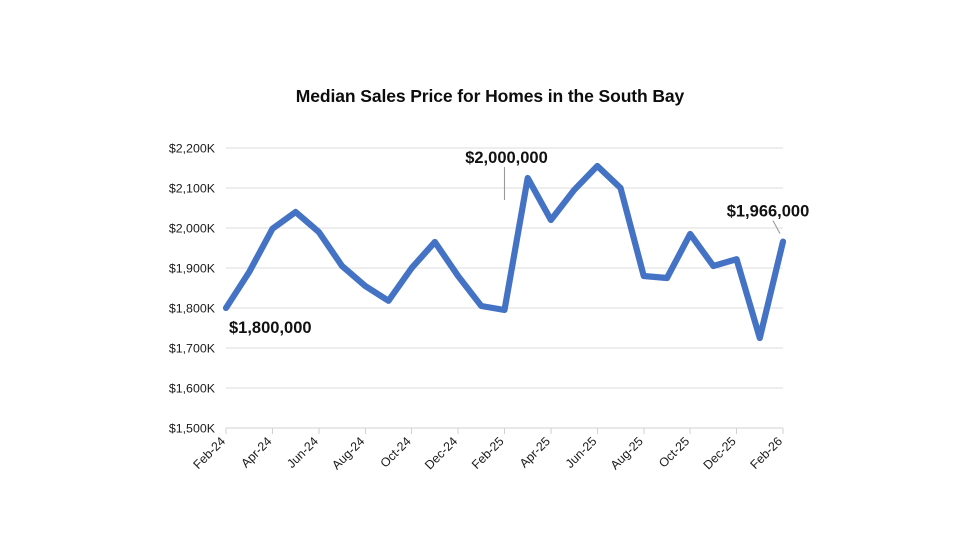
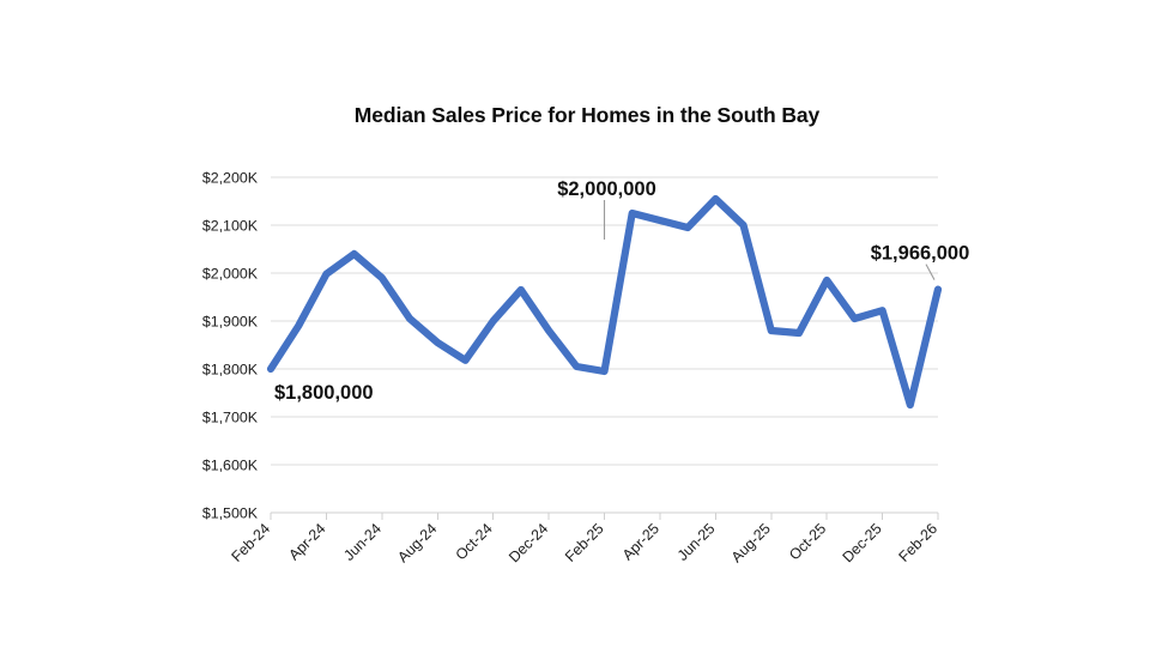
Apr-25: $2020K -> $2110K
